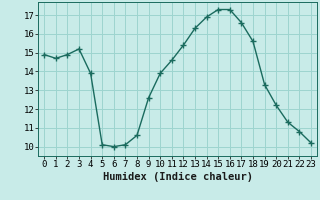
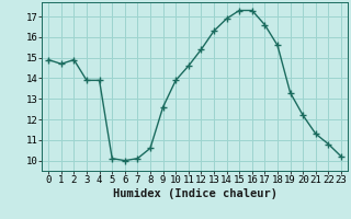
3: 15.2 -> 13.9
